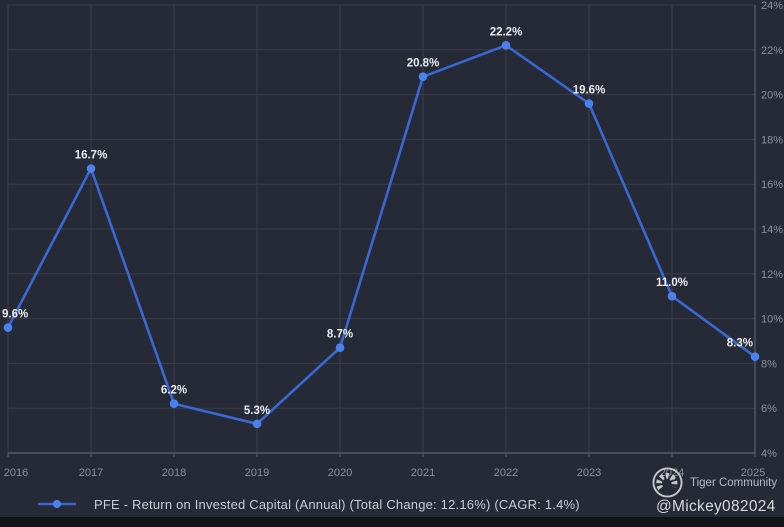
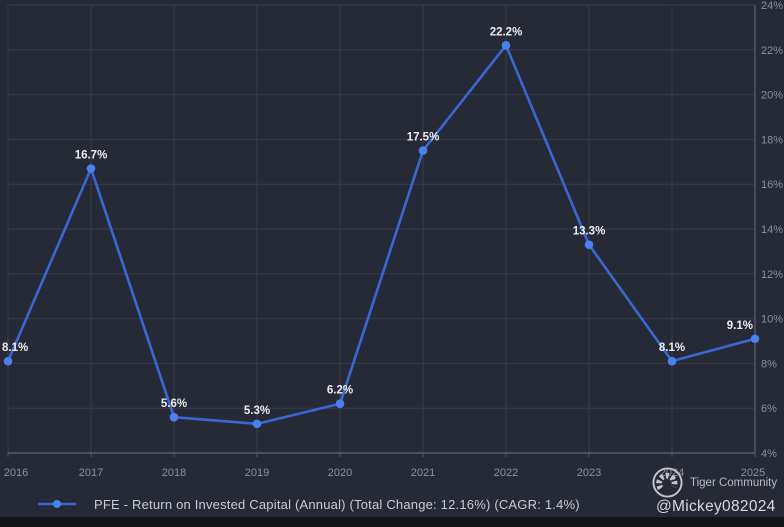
2016: 9.6% -> 8.1%
2018: 6.2% -> 5.6%
2020: 8.7% -> 6.2%
2021: 20.8% -> 17.5%
2023: 19.6% -> 13.3%
2024: 11.0% -> 8.1%
2025: 8.3% -> 9.1%
